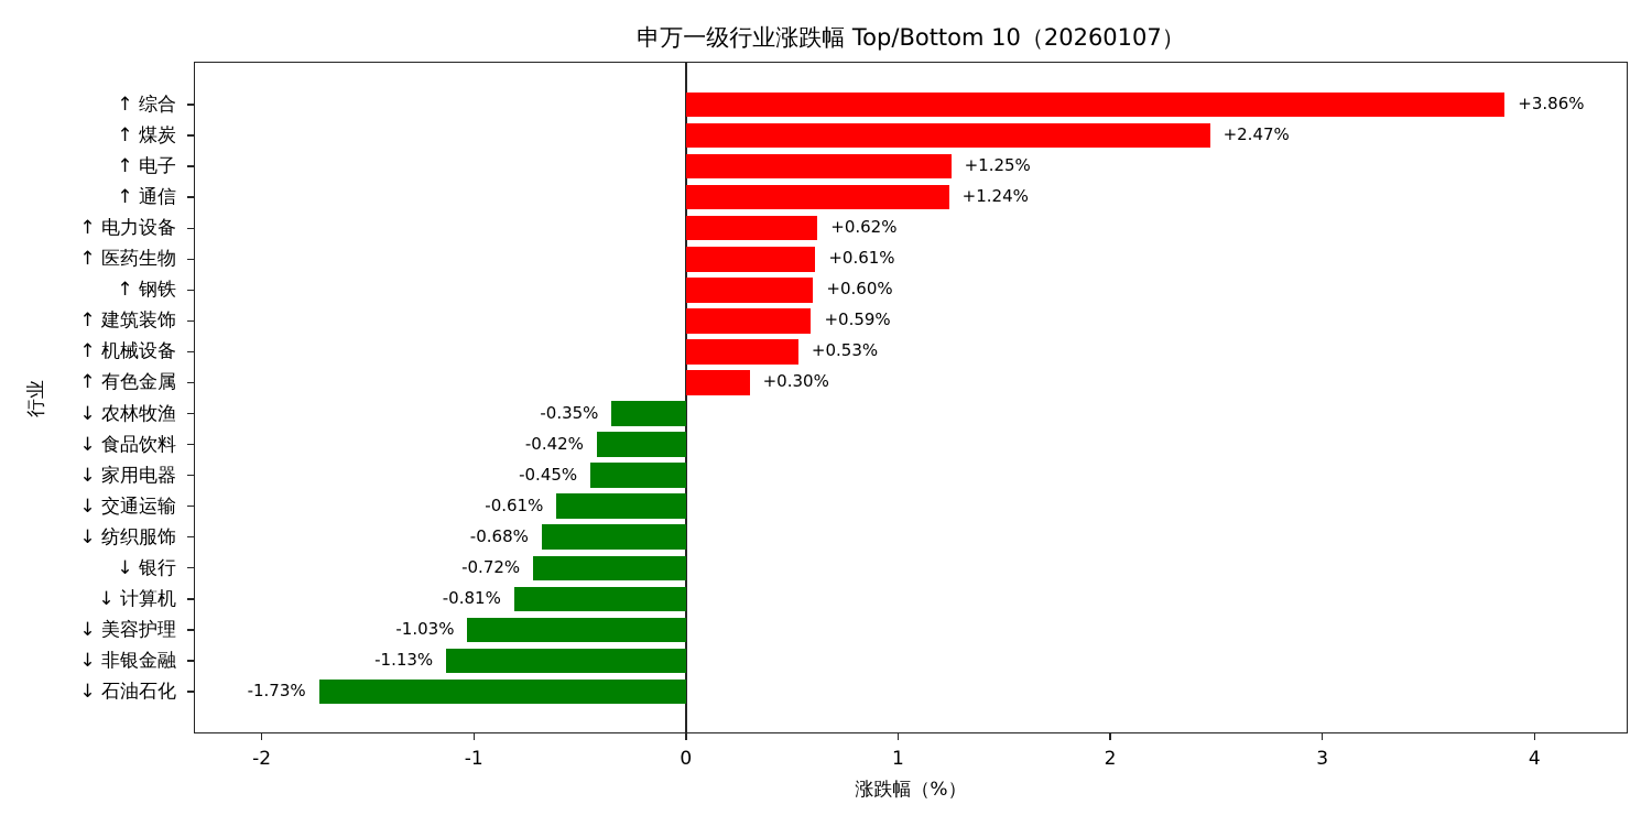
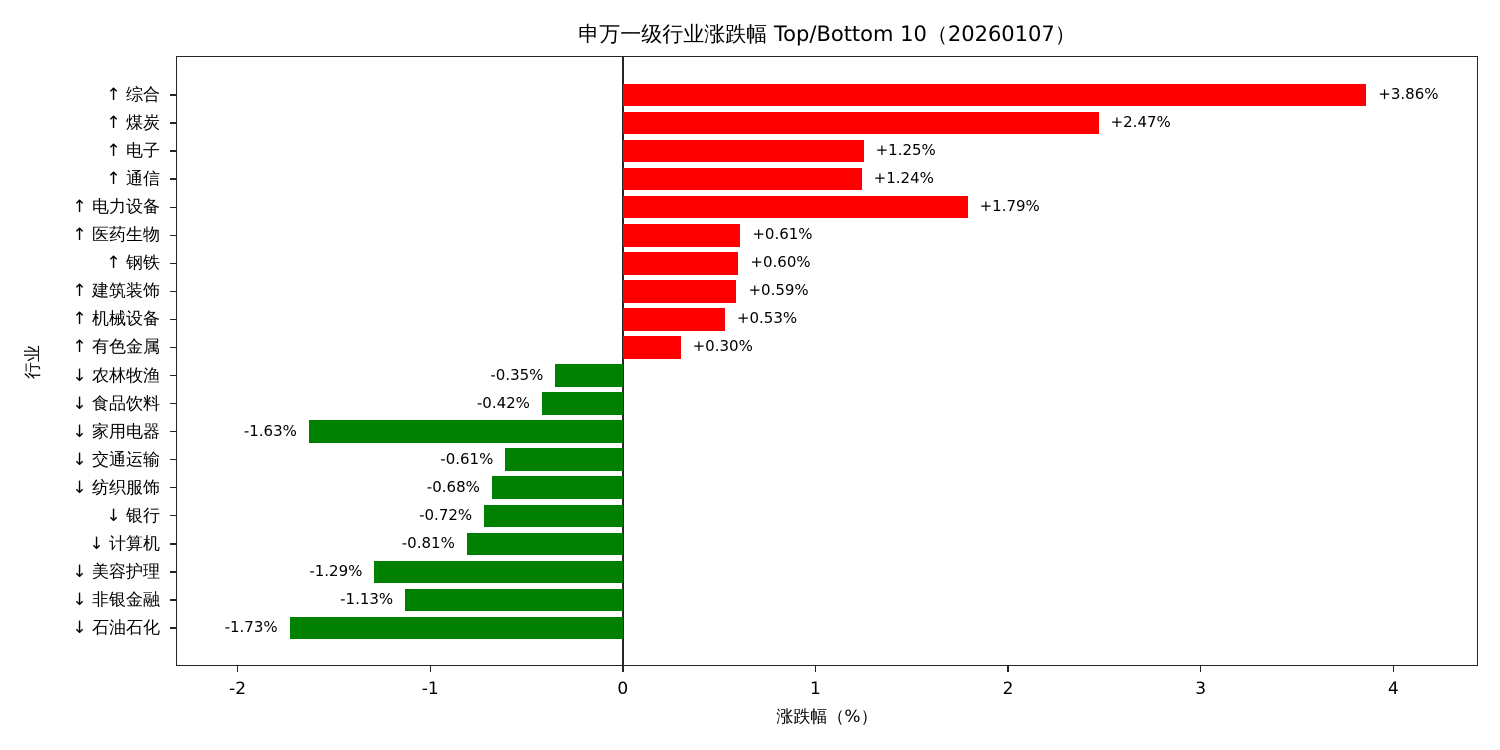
↑ 电力设备: +0.62% -> +1.79%
↓ 家用电器: -0.45% -> -1.63%
↓ 美容护理: -1.03% -> -1.29%
